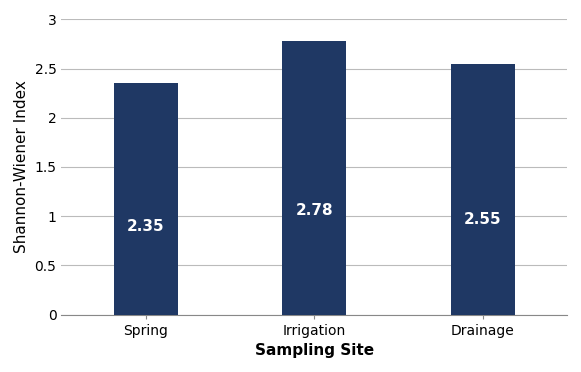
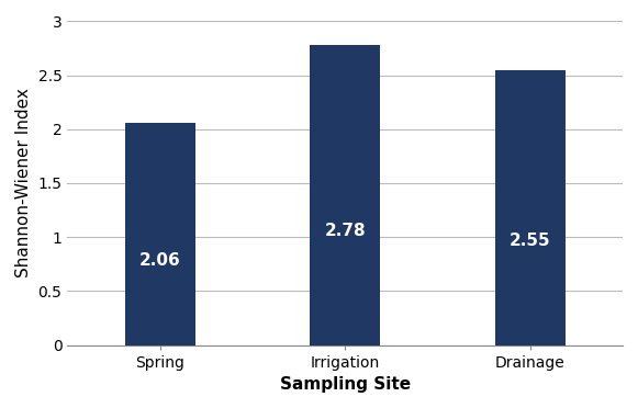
Spring: 2.35 -> 2.06
